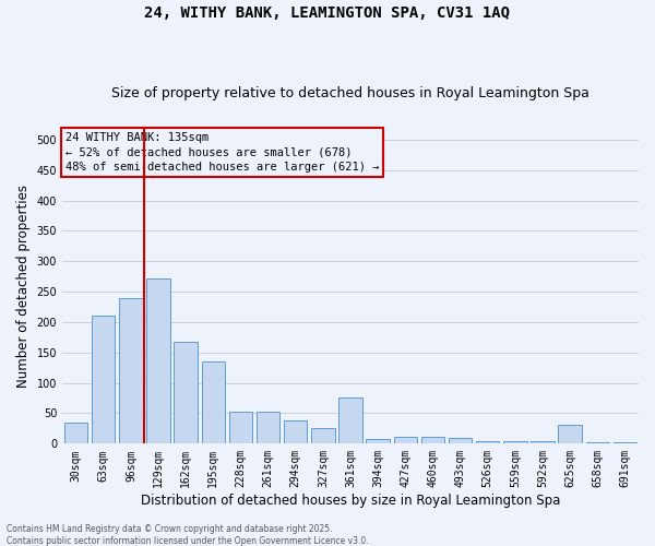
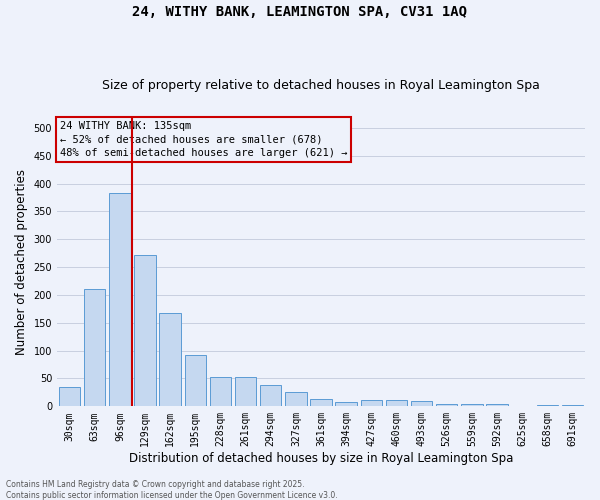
96sqm: 240 -> 383
195sqm: 136 -> 93
361sqm: 76 -> 13
625sqm: 32 -> 1
